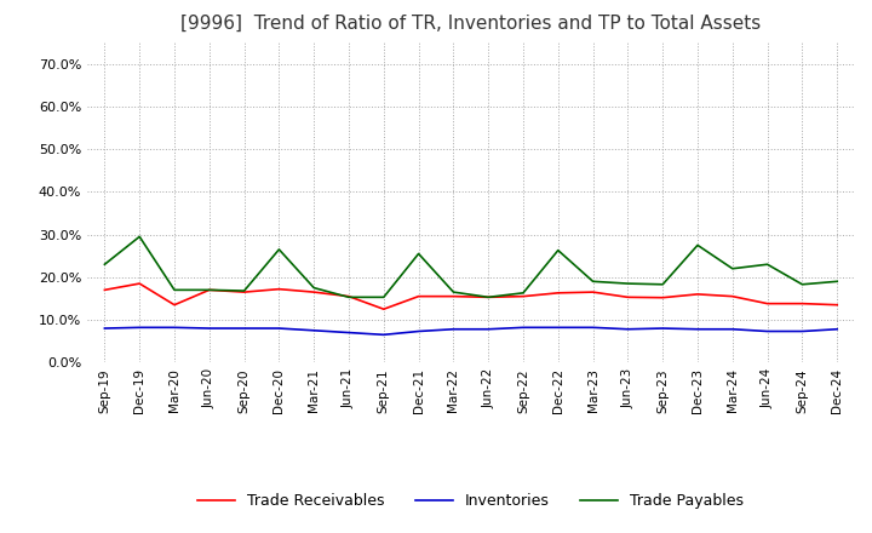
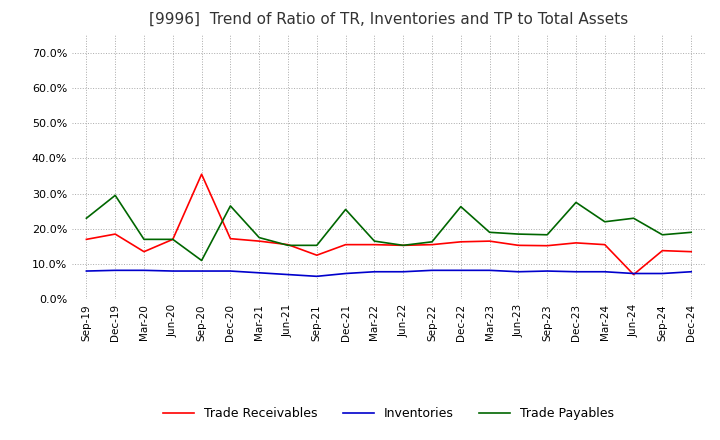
Trade Receivables/Sep-20: 16.5% -> 35.5%
Trade Payables/Sep-20: 16.8% -> 11.0%
Trade Receivables/Jun-24: 13.8% -> 7.0%
